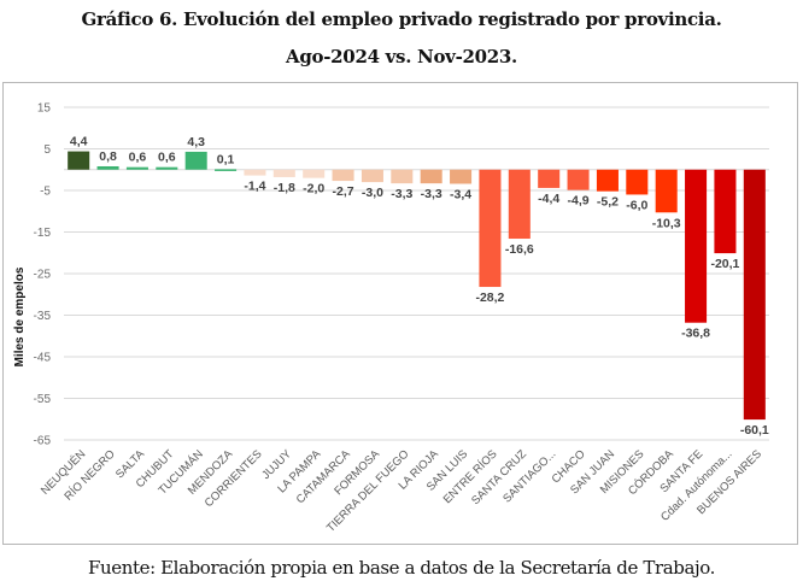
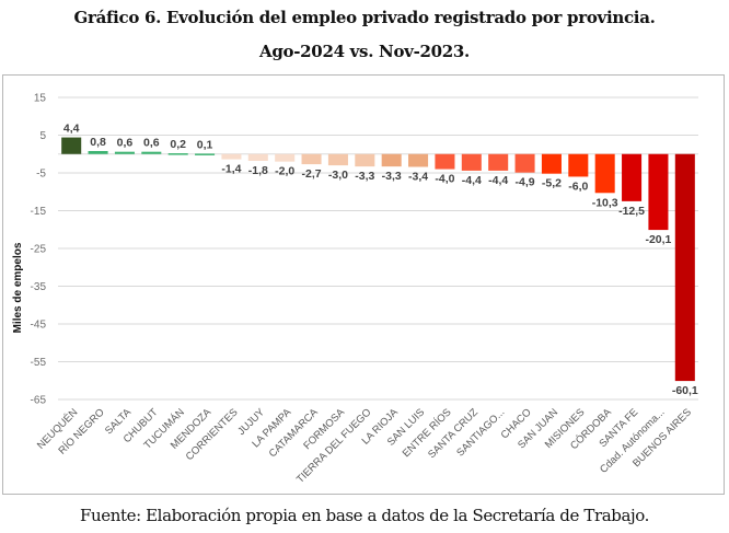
TUCUMÁN: 4,3 -> 0,2
ENTRE RÍOS: -28,2 -> -4,0
SANTA CRUZ: -16,6 -> -4,4
SANTA FE: -36,8 -> -12,5
